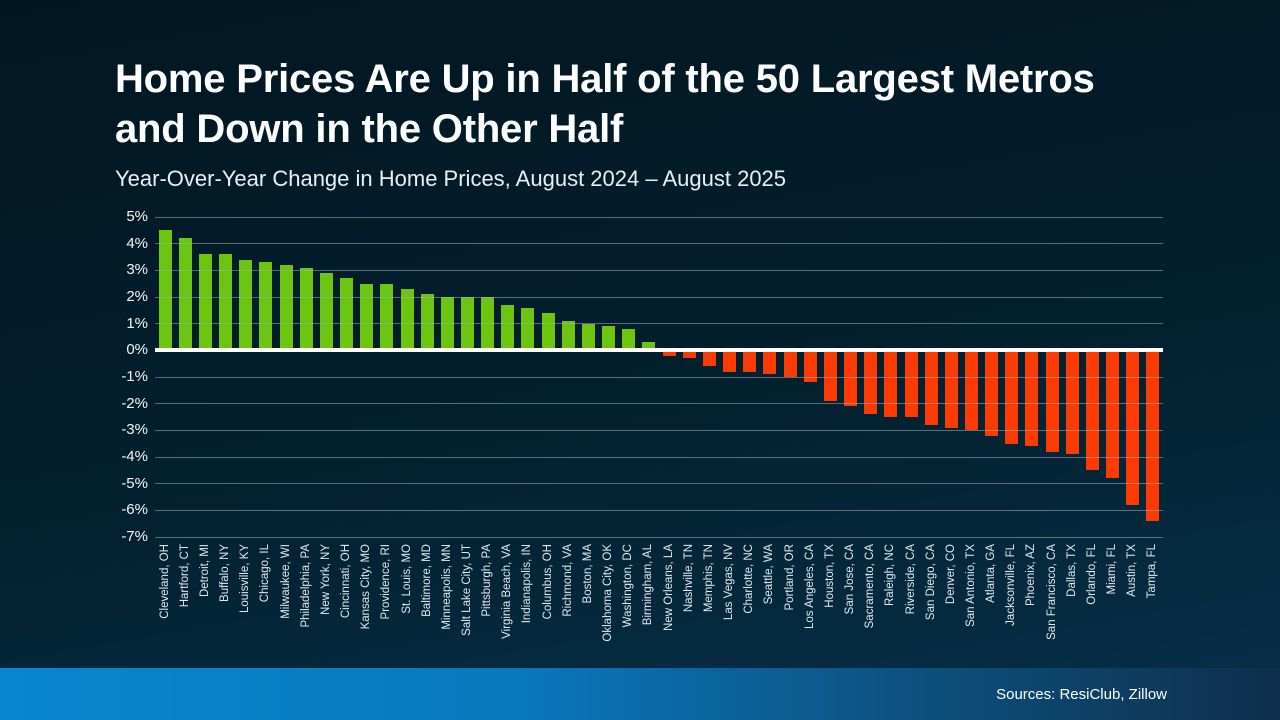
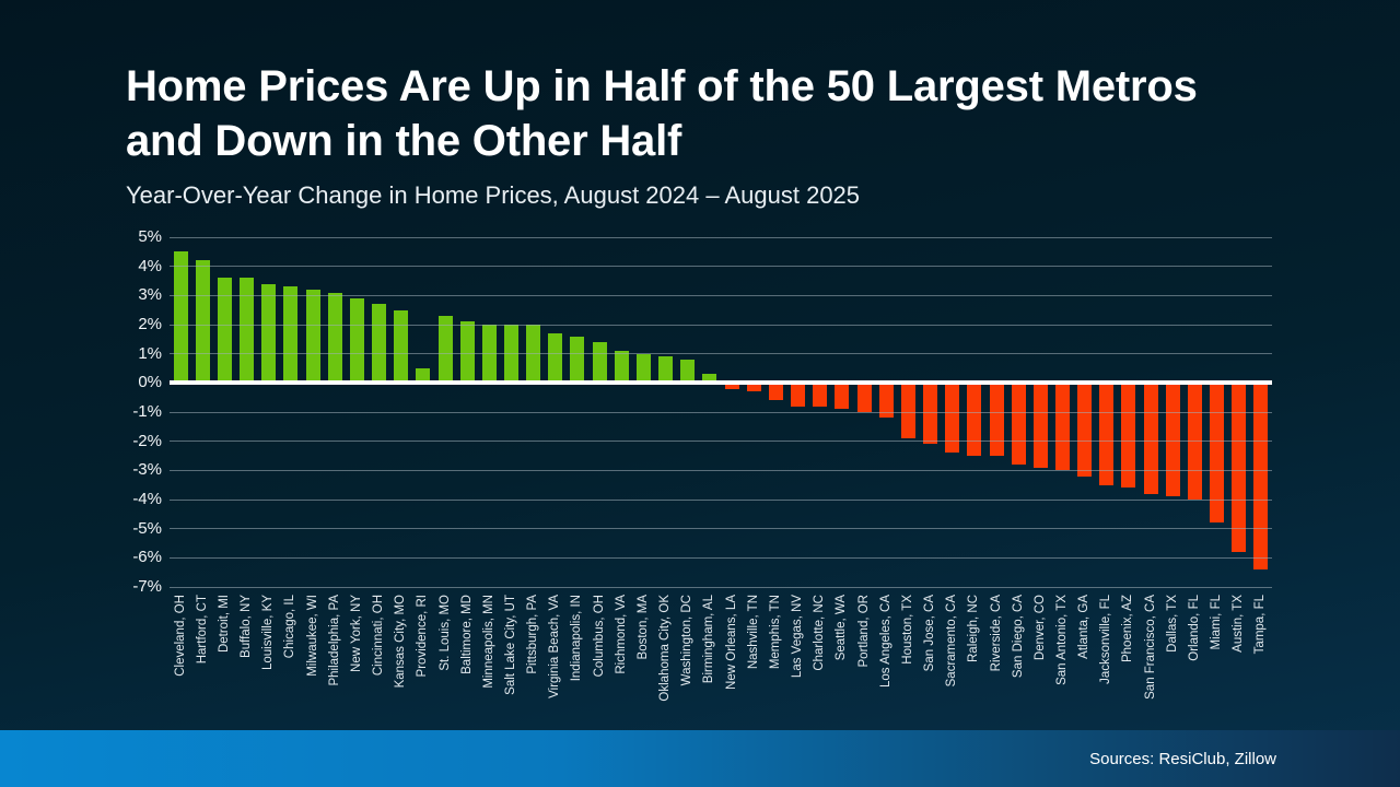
Providence, RI: 2.5% -> 0.5%
Orlando, FL: -4.5% -> -4.0%
